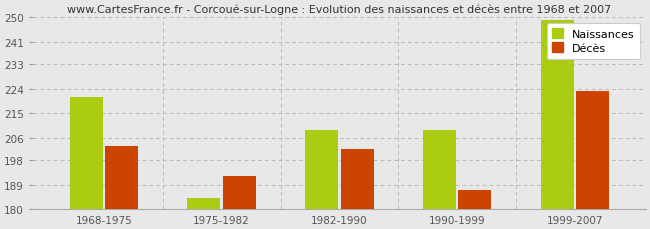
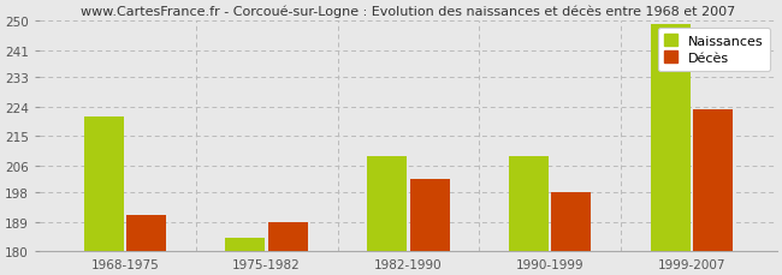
Décès/1968-1975: 203 -> 191
Décès/1975-1982: 192 -> 189
Décès/1990-1999: 187 -> 198
